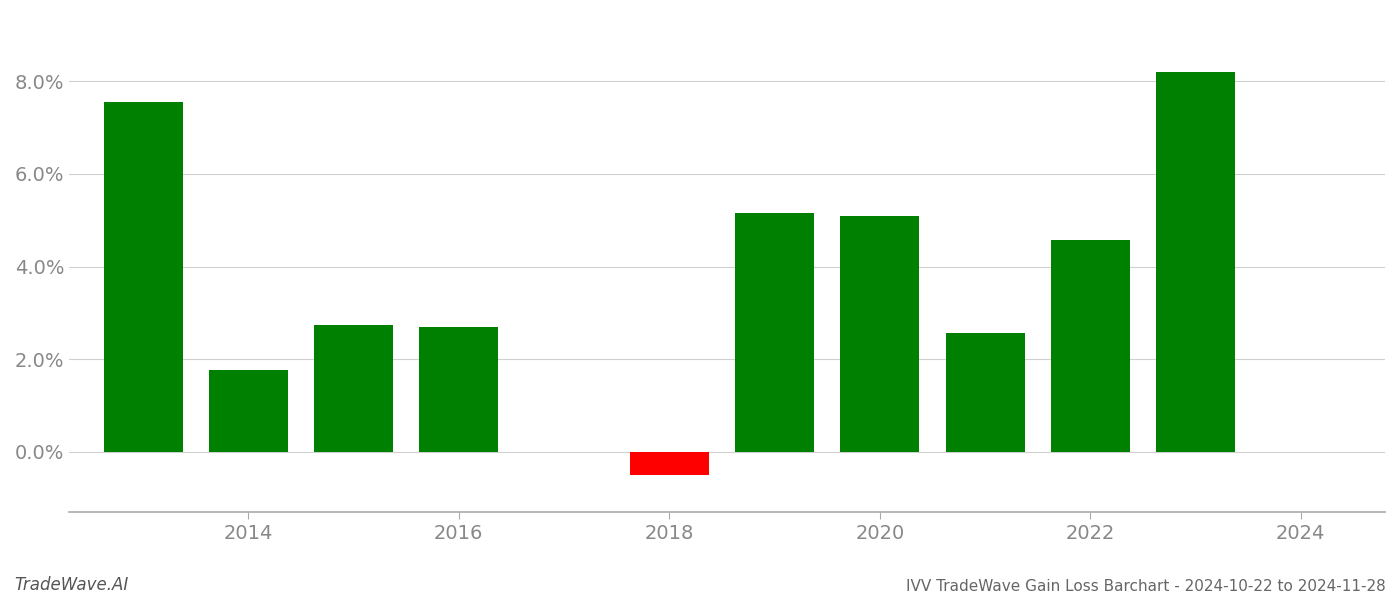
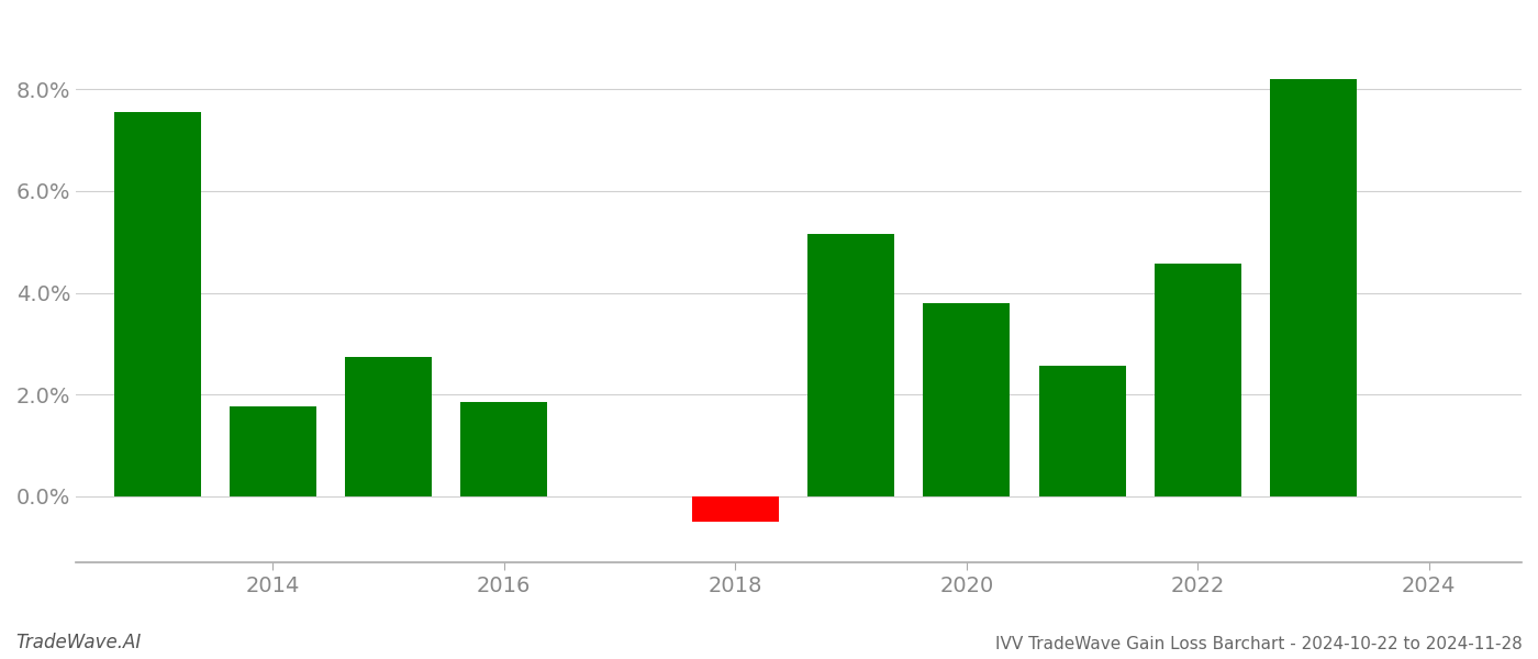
2016: 2.69% -> 1.85%
2020: 5.10% -> 3.80%
